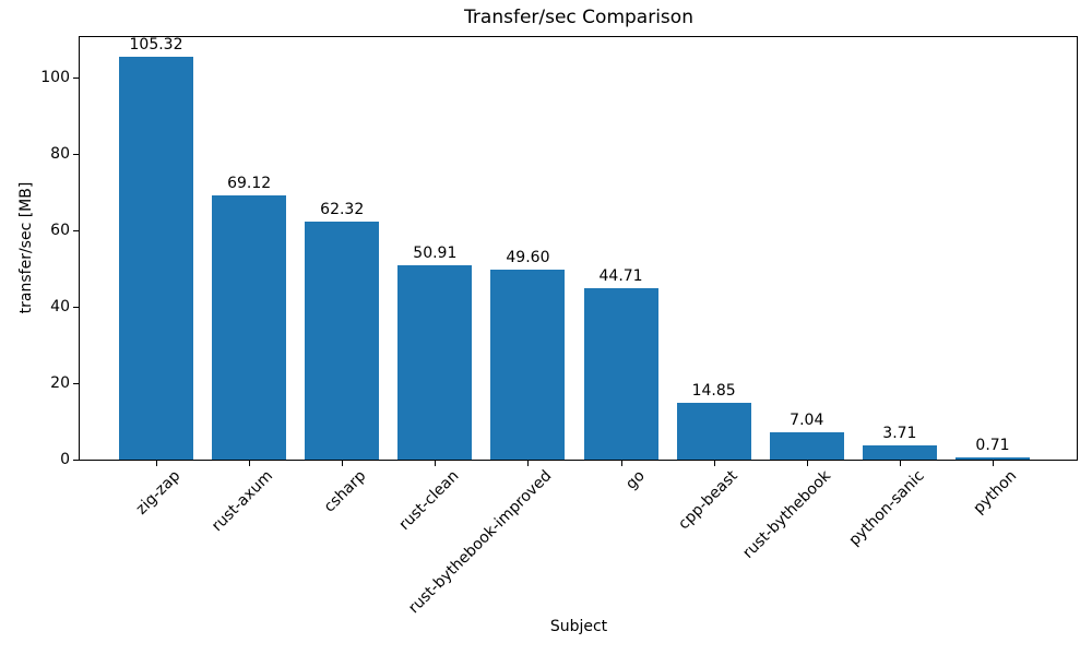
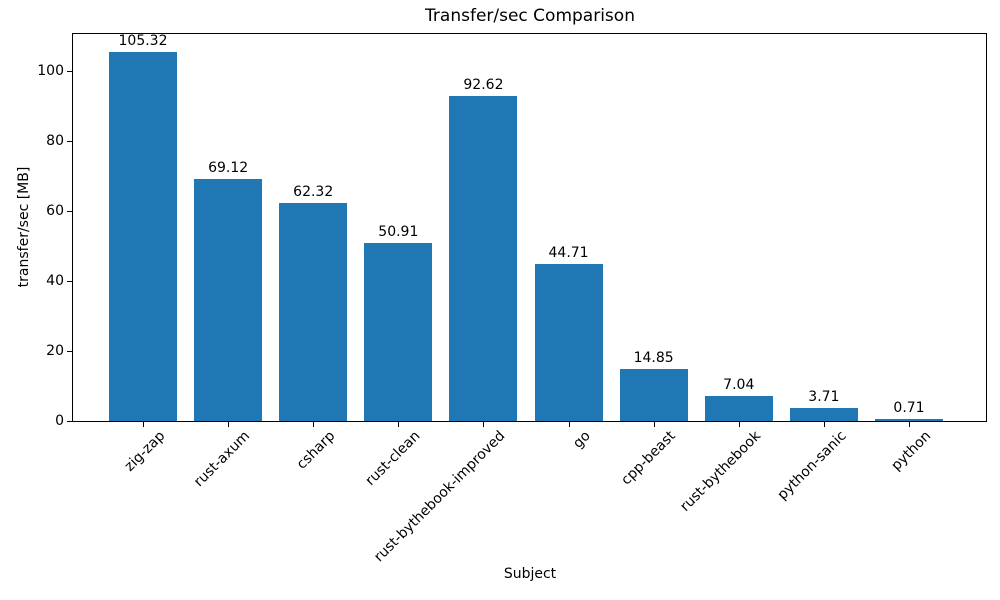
rust-bythebook-improved: 49.60 -> 92.62
